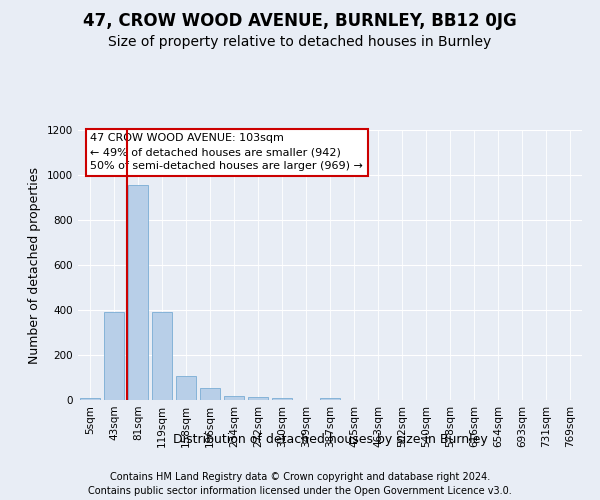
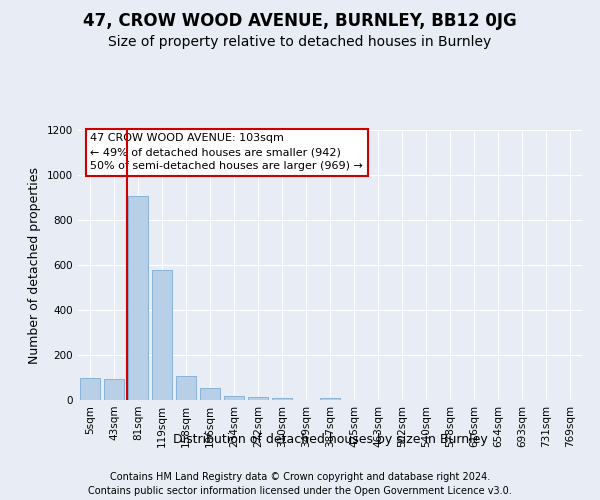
5sqm: 10 -> 100
43sqm: 390 -> 95
81sqm: 955 -> 905
119sqm: 390 -> 580
